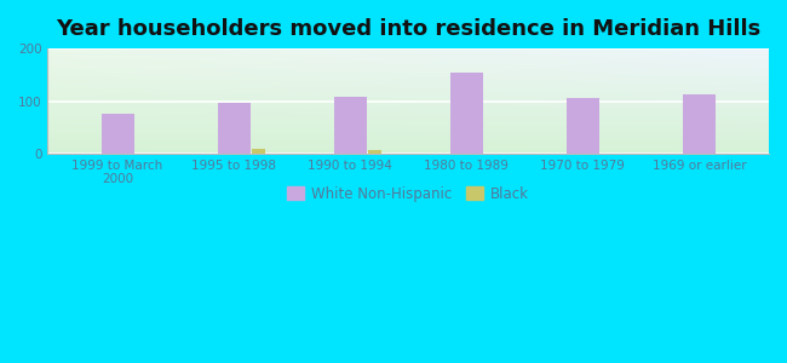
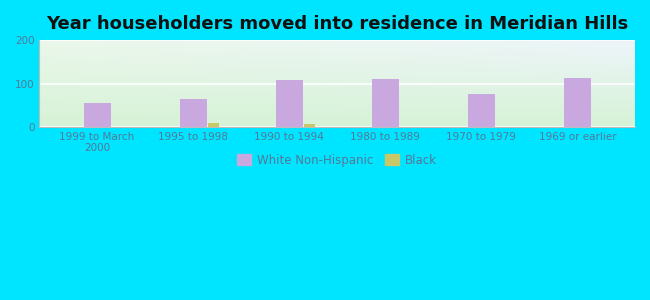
White Non-Hispanic/1999 to March 2000: 75 -> 55
White Non-Hispanic/1995 to 1998: 97 -> 65
White Non-Hispanic/1980 to 1989: 155 -> 110
White Non-Hispanic/1970 to 1979: 106 -> 75
